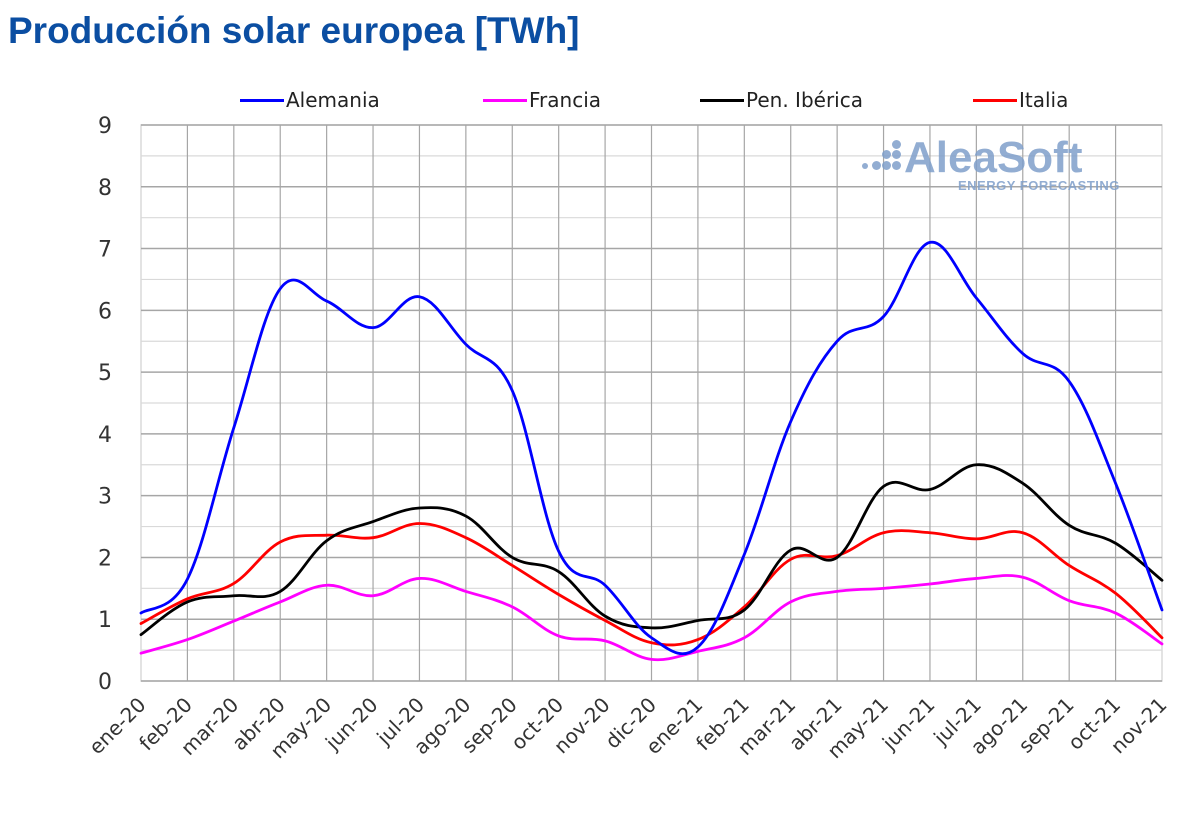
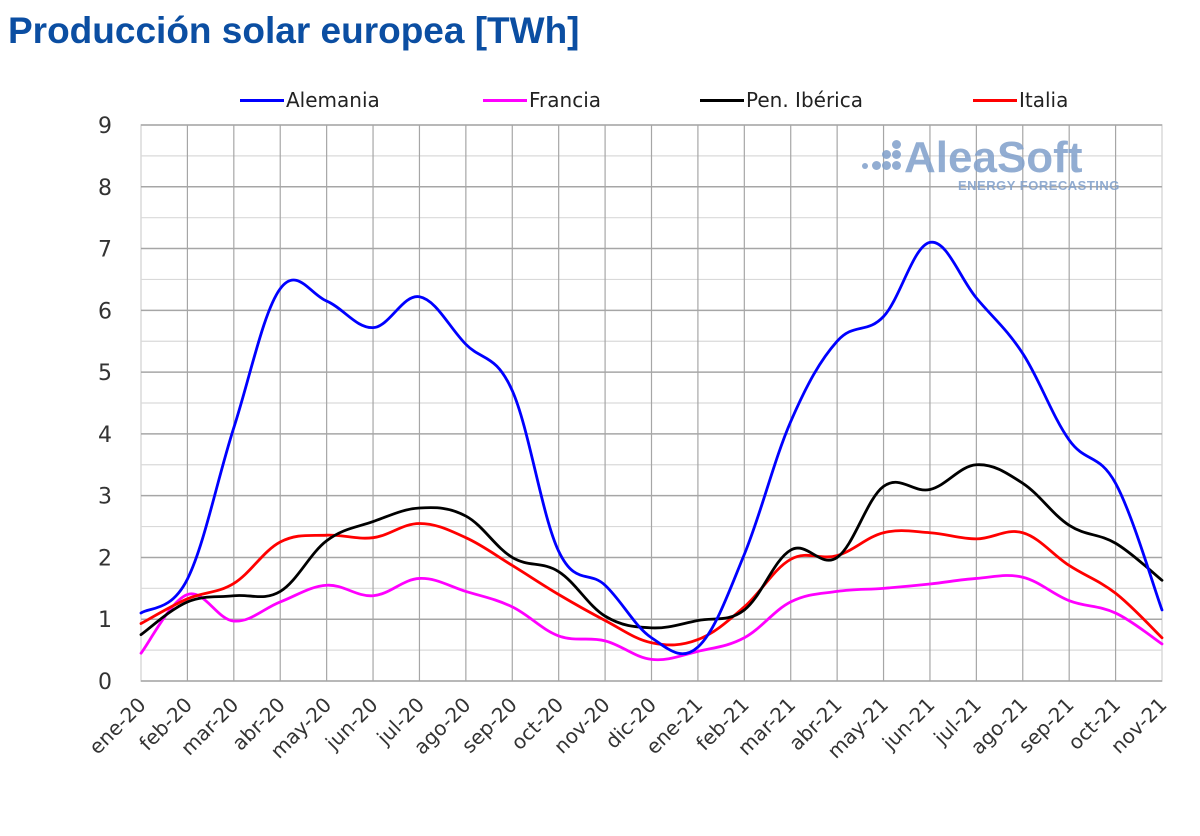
Francia/feb-20: 0.7 -> 1.4
Alemania/sep-21: 4.8 -> 3.9
